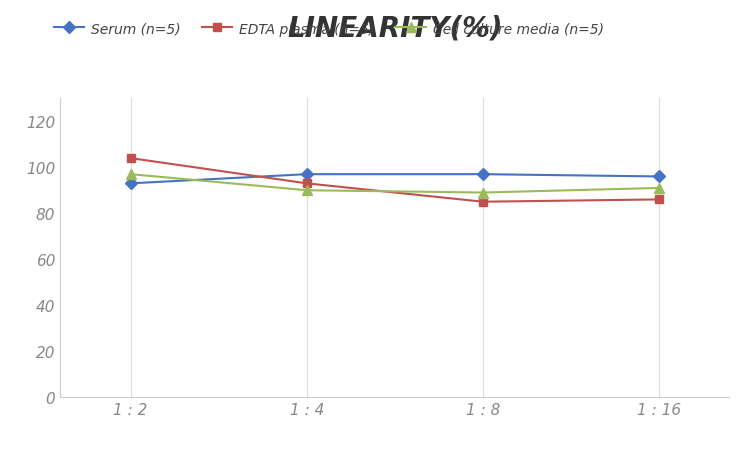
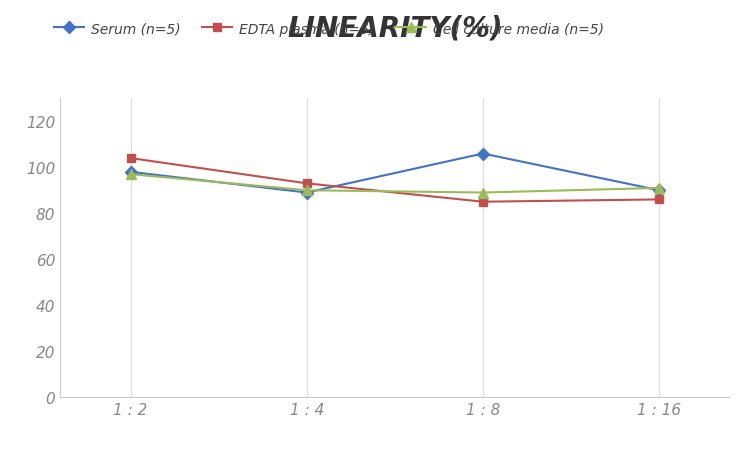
Serum (n=5)/1 : 2: 93 -> 98
Serum (n=5)/1 : 4: 97 -> 89
Serum (n=5)/1 : 8: 97 -> 106
Serum (n=5)/1 : 16: 96 -> 90
